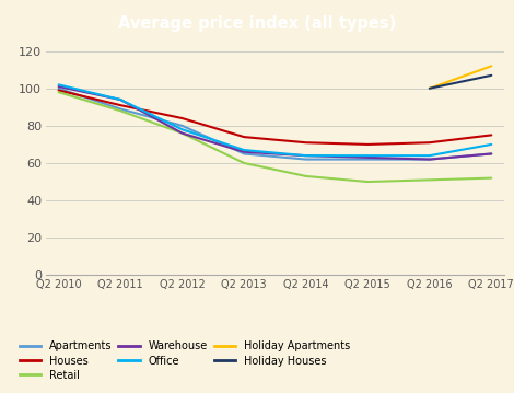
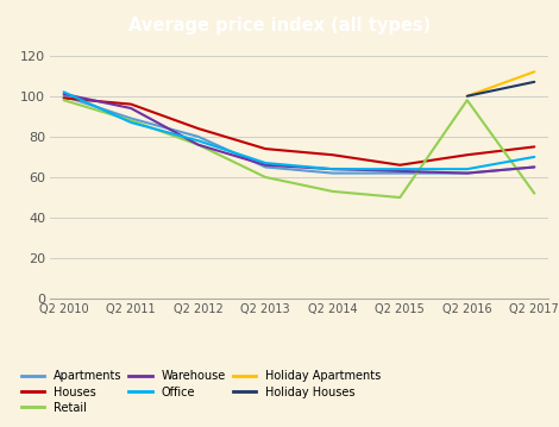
Houses/Q2 2011: 91 -> 96
Office/Q2 2011: 94 -> 87
Houses/Q2 2015: 70 -> 66
Retail/Q2 2016: 51 -> 98
